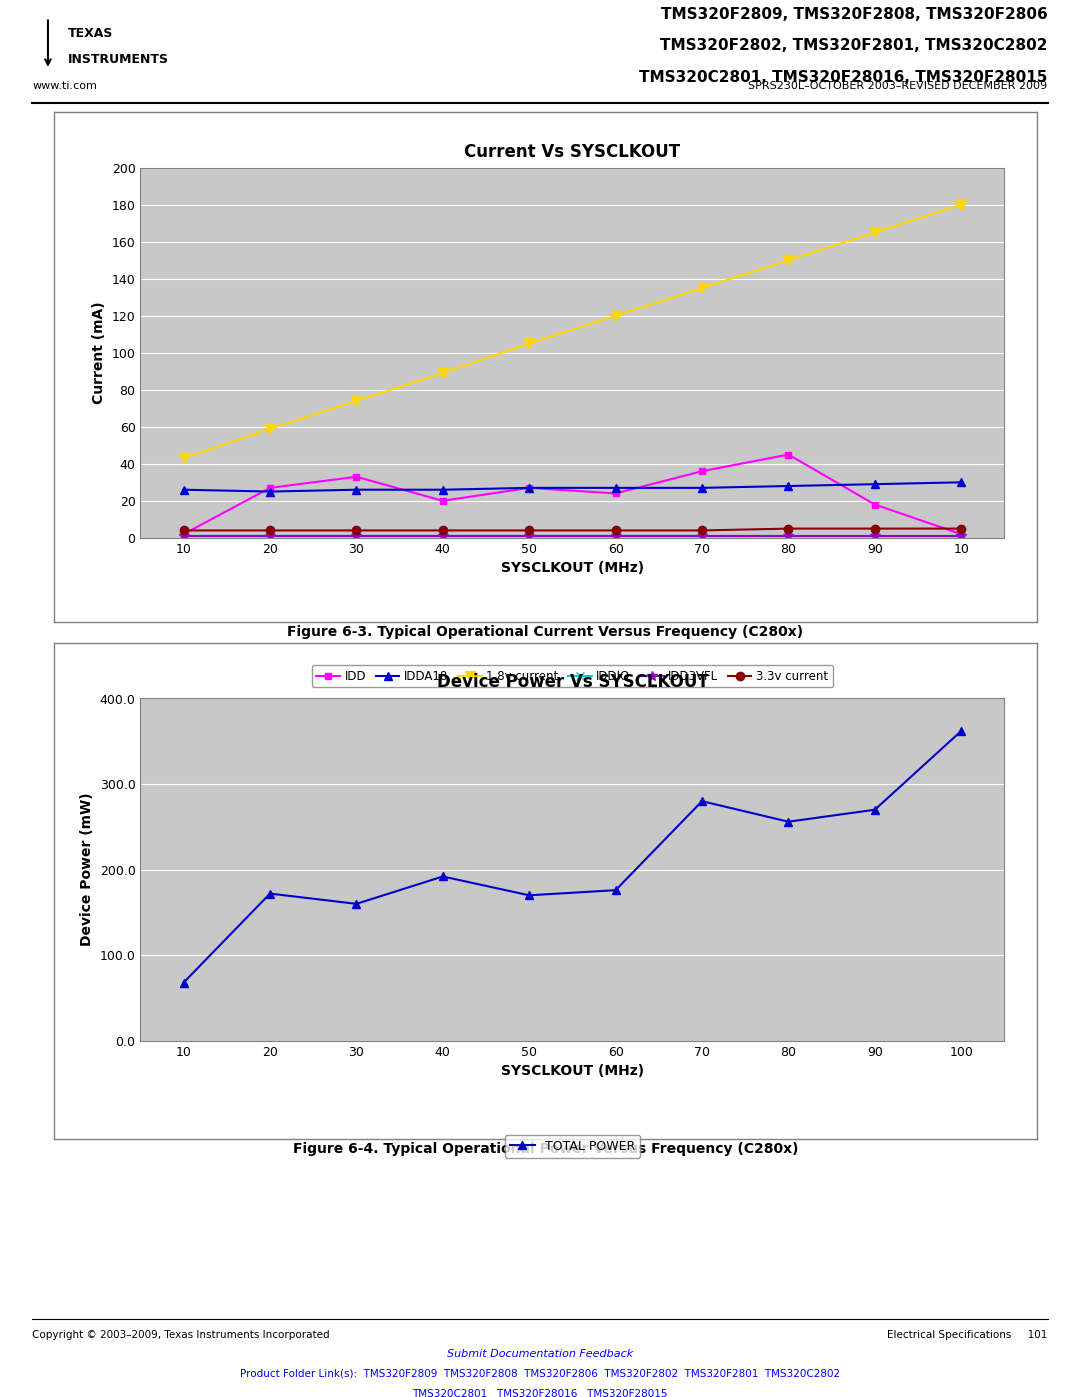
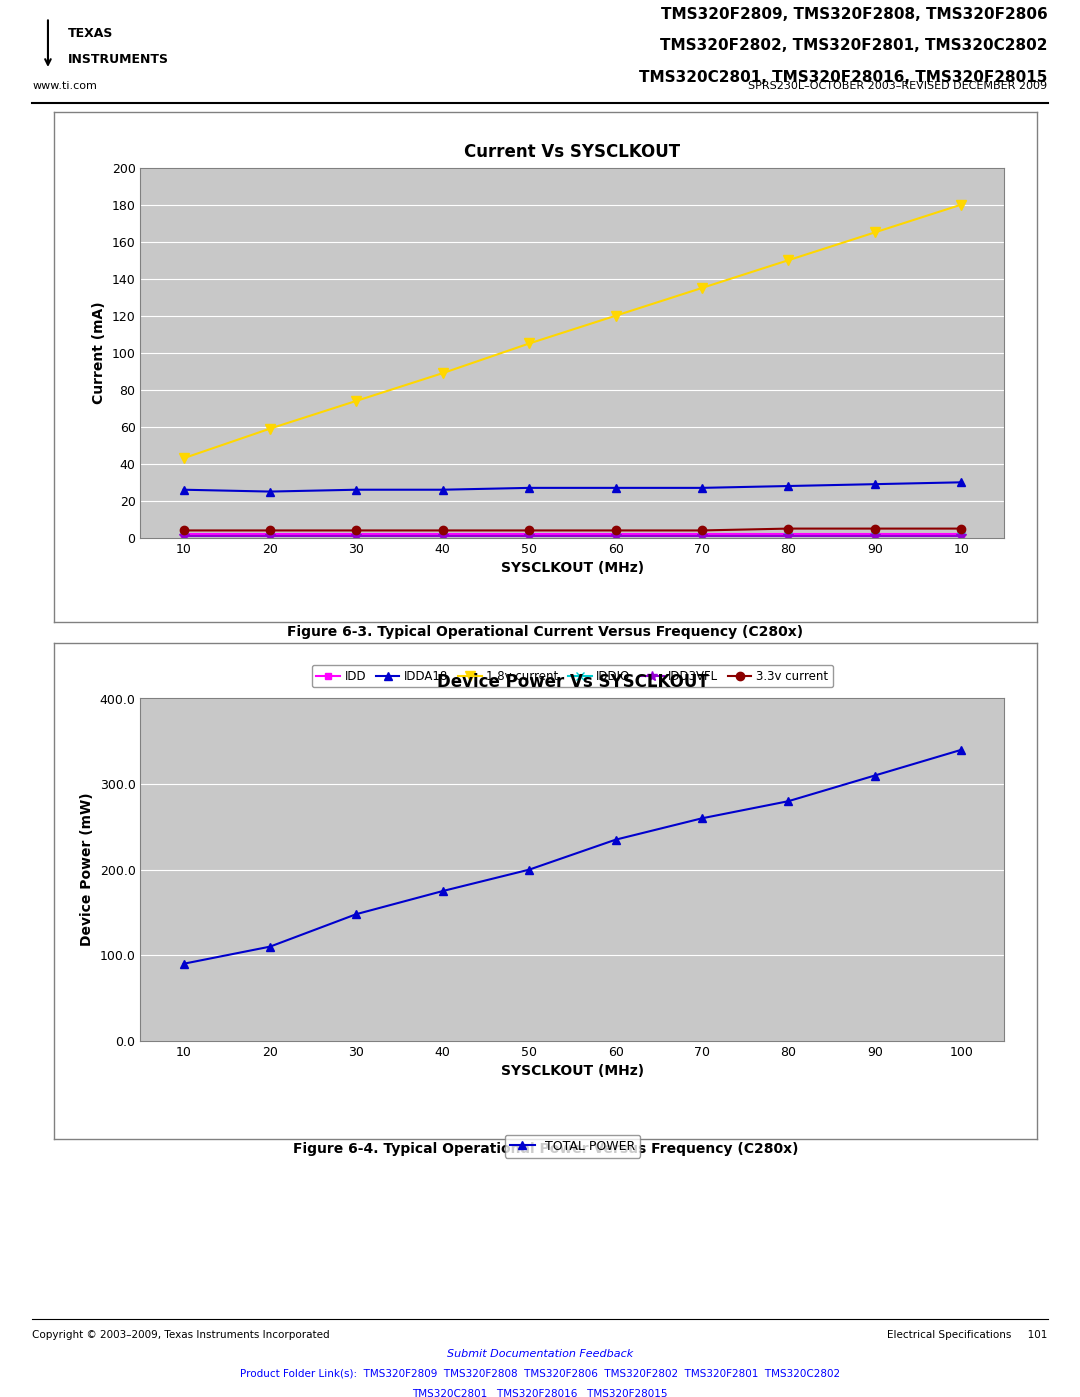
Current Vs SYSCLKOUT/IDD/20: 27 -> 2
Current Vs SYSCLKOUT/IDD/30: 33 -> 2
Current Vs SYSCLKOUT/IDD/40: 20 -> 2
Current Vs SYSCLKOUT/IDD/50: 27 -> 2
Current Vs SYSCLKOUT/IDD/60: 24 -> 2
Current Vs SYSCLKOUT/IDD/70: 36 -> 2
Current Vs SYSCLKOUT/IDD/80: 45 -> 2
Current Vs SYSCLKOUT/IDD/90: 18 -> 2
Device Power Vs SYSCLKOUT/10: 68 -> 90
Device Power Vs SYSCLKOUT/20: 172 -> 110
Device Power Vs SYSCLKOUT/30: 160 -> 148
Device Power Vs SYSCLKOUT/40: 192 -> 175
Device Power Vs SYSCLKOUT/50: 170 -> 200
Device Power Vs SYSCLKOUT/60: 176 -> 235
Device Power Vs SYSCLKOUT/70: 280 -> 260
Device Power Vs SYSCLKOUT/80: 256 -> 280
Device Power Vs SYSCLKOUT/90: 270 -> 310
Device Power Vs SYSCLKOUT/100: 362 -> 340
